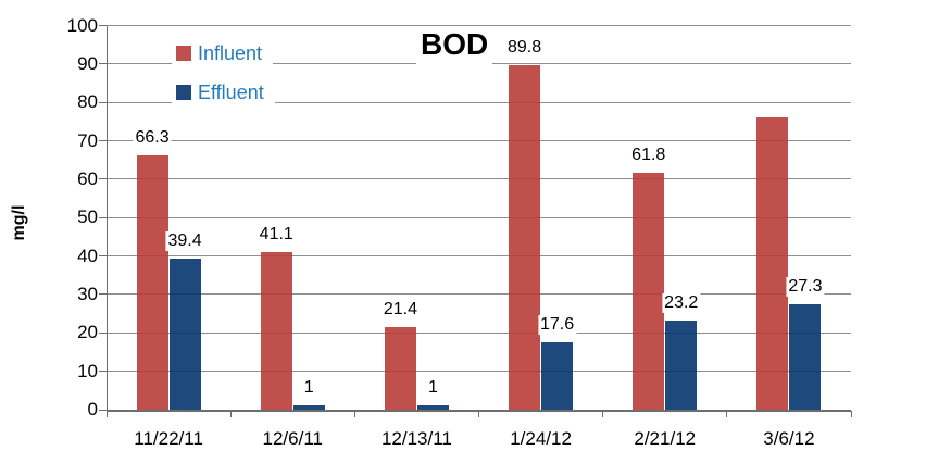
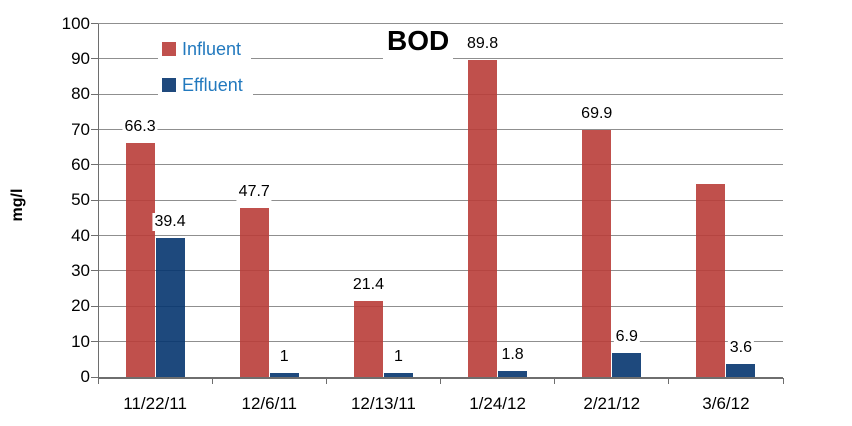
Influent/12/6/11: 41.1 -> 47.7
Effluent/1/24/12: 17.6 -> 1.8
Influent/2/21/12: 61.8 -> 69.9
Effluent/2/21/12: 23.2 -> 6.9
Influent/3/6/12: 76 -> 54
Effluent/3/6/12: 27.3 -> 3.6
